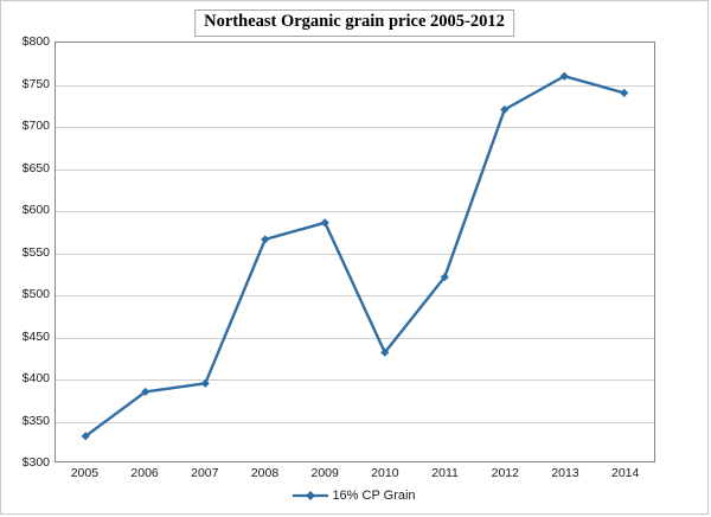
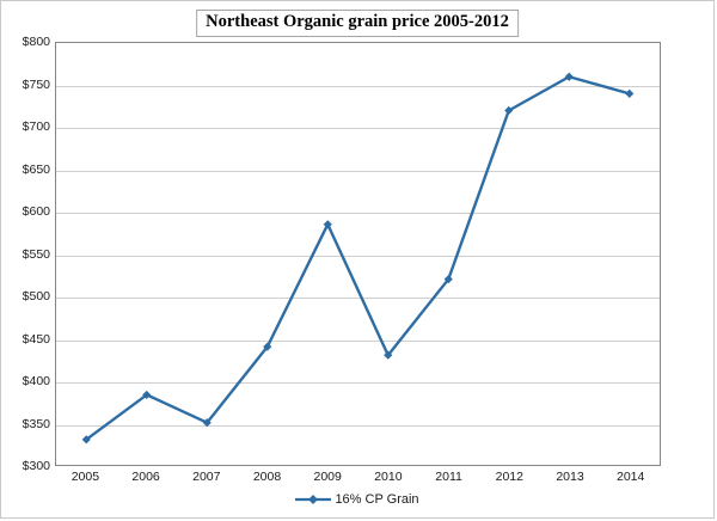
2007: $390 -> $350
2008: $560 -> $440
